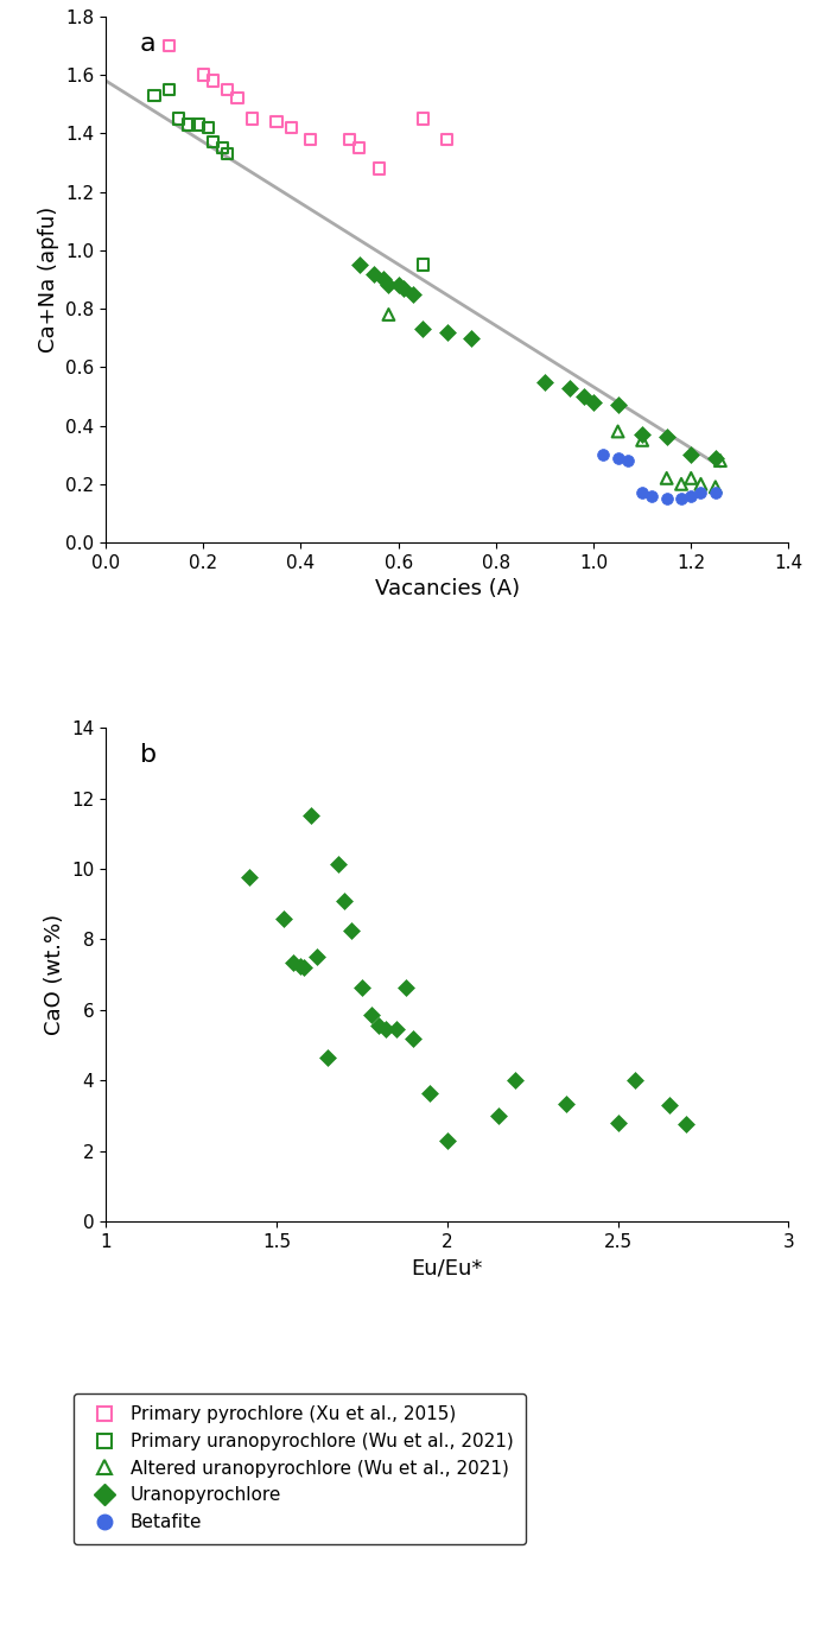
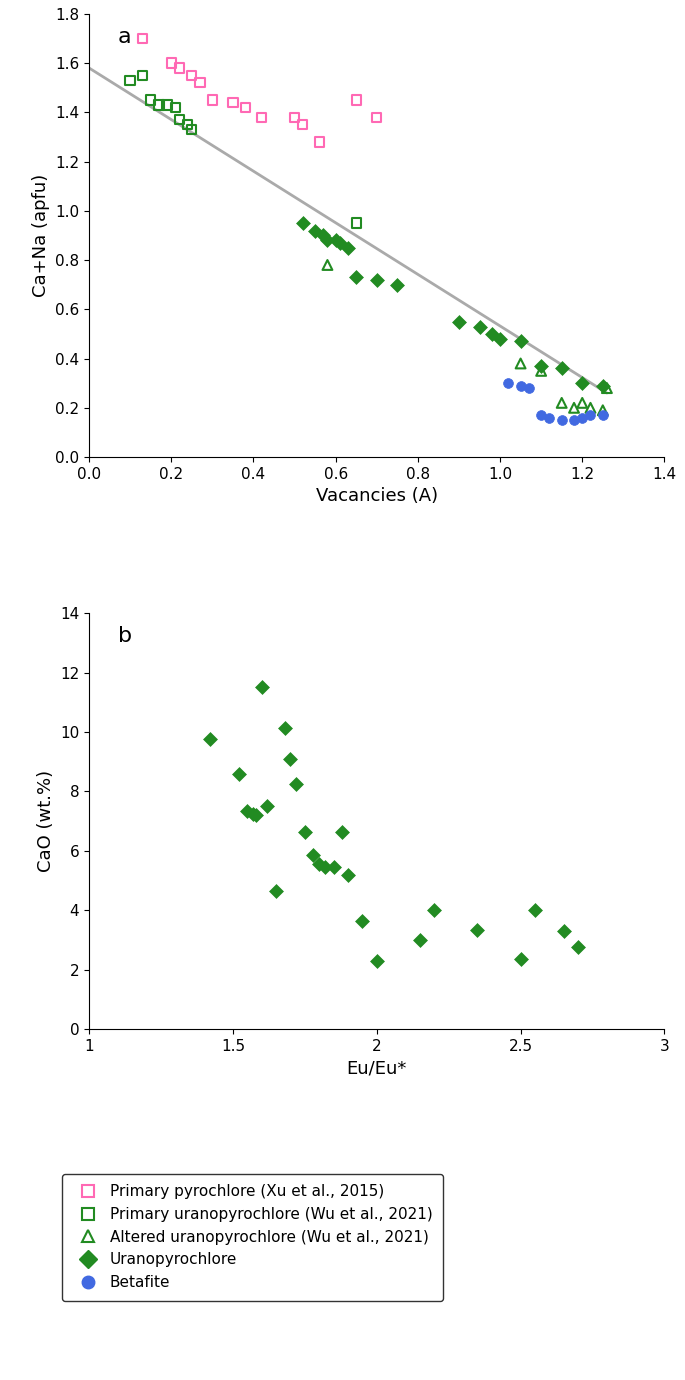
2.5: 2.80 -> 2.35
